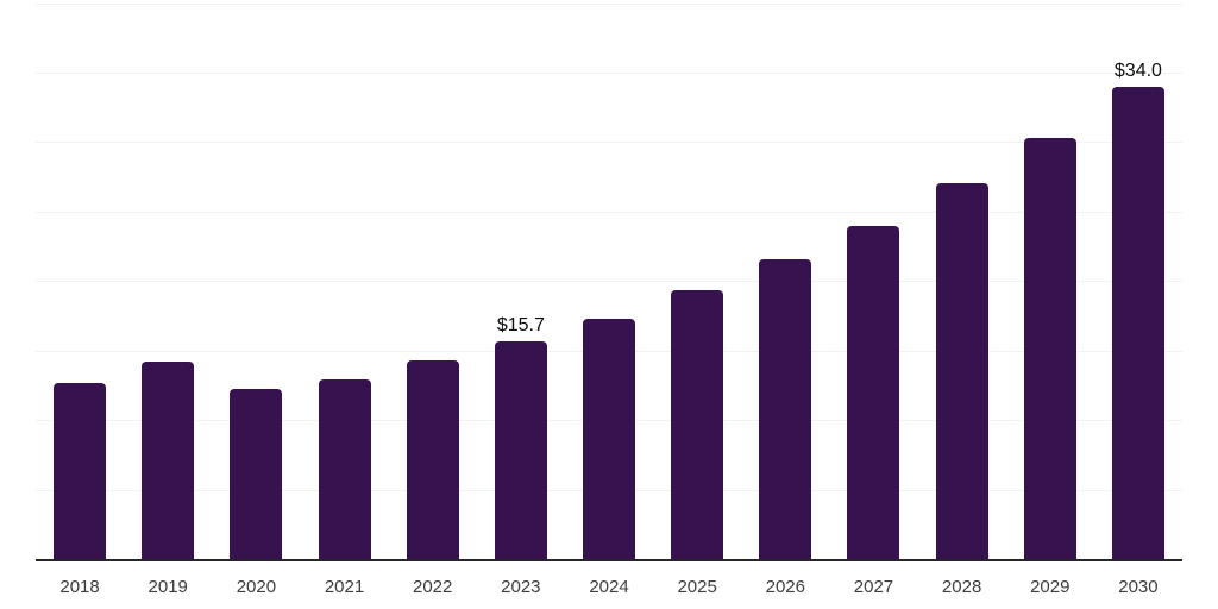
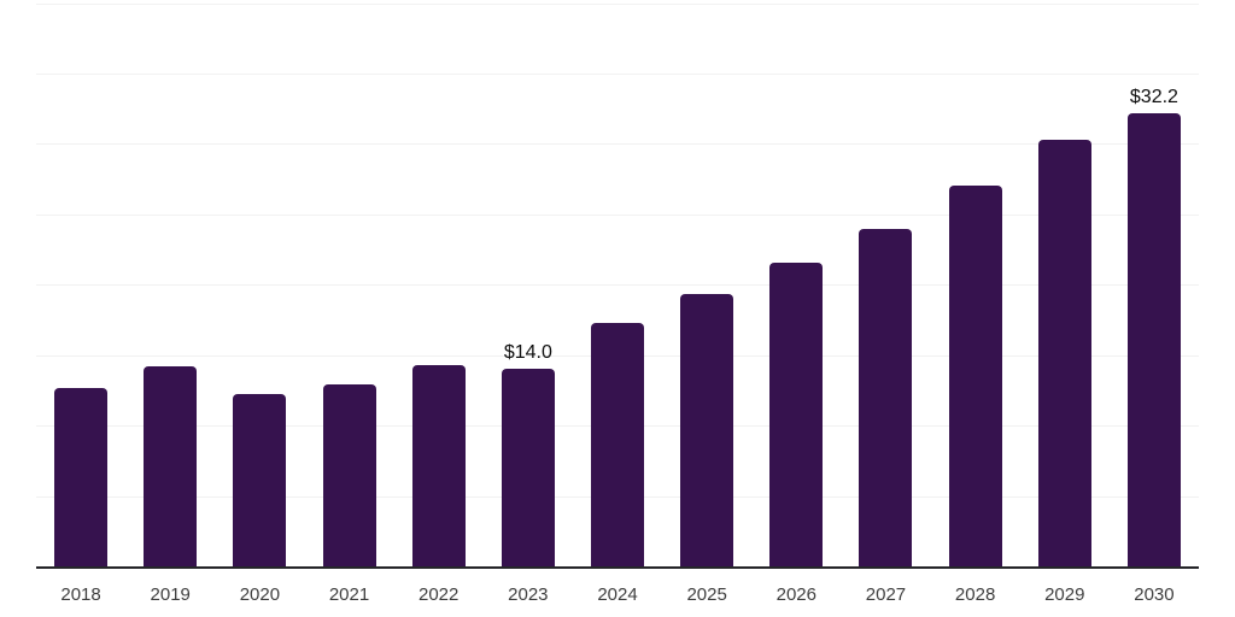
2023: $15.7 -> $14.0
2030: $34.0 -> $32.2
